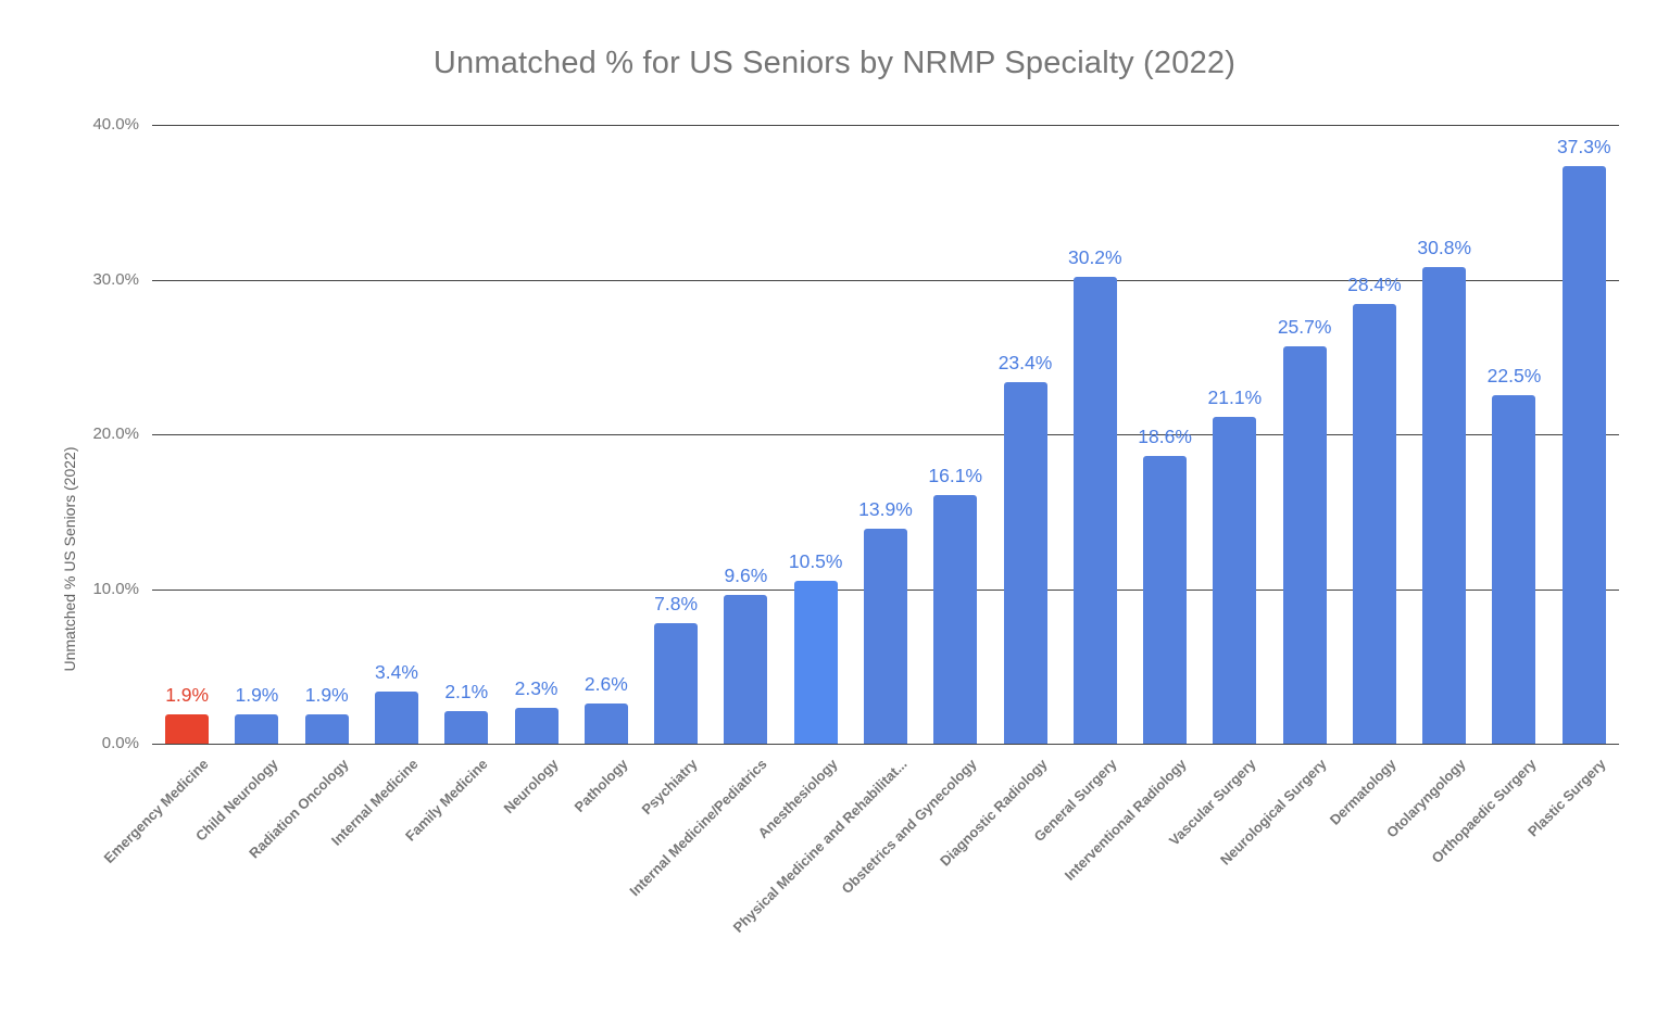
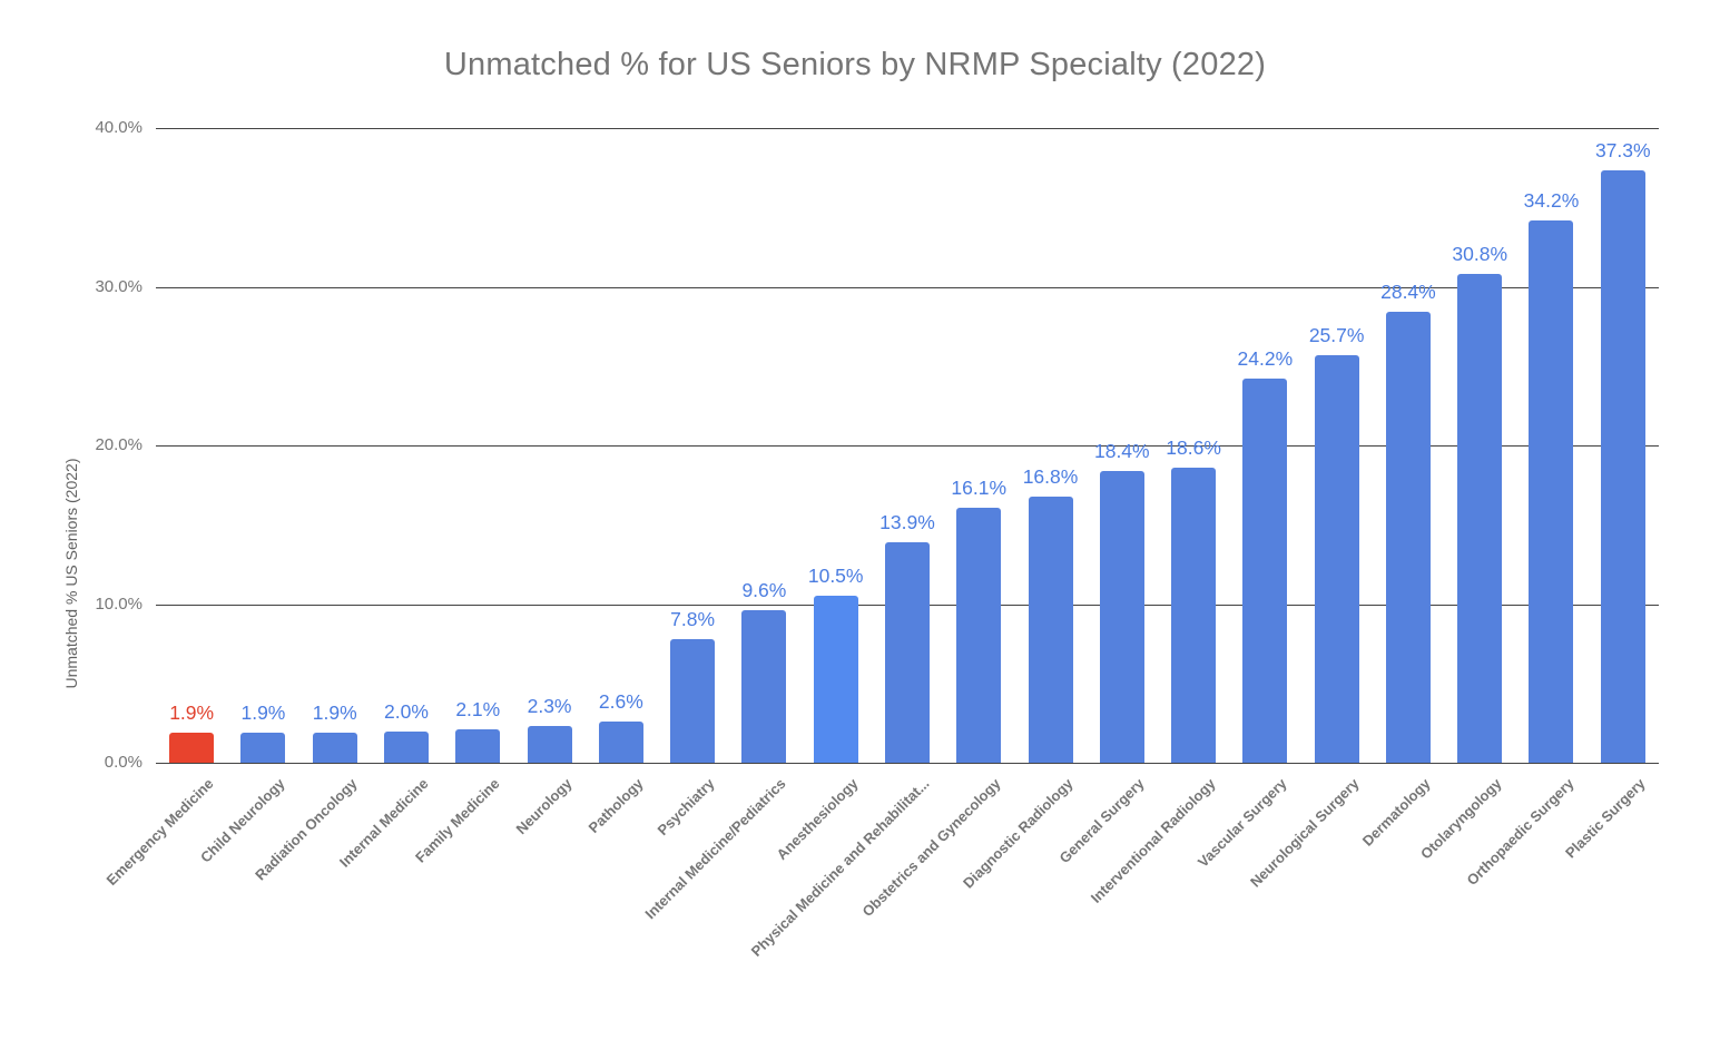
Internal Medicine: 3.4% -> 2.0%
Diagnostic Radiology: 23.4% -> 16.8%
General Surgery: 30.2% -> 18.4%
Vascular Surgery: 21.1% -> 24.2%
Orthopaedic Surgery: 22.5% -> 34.2%
